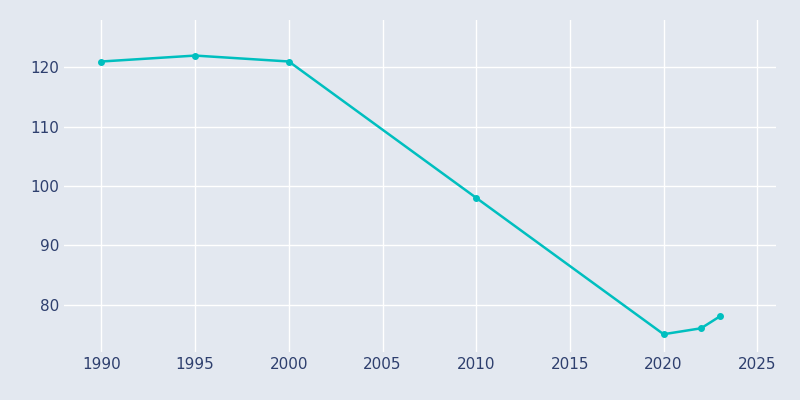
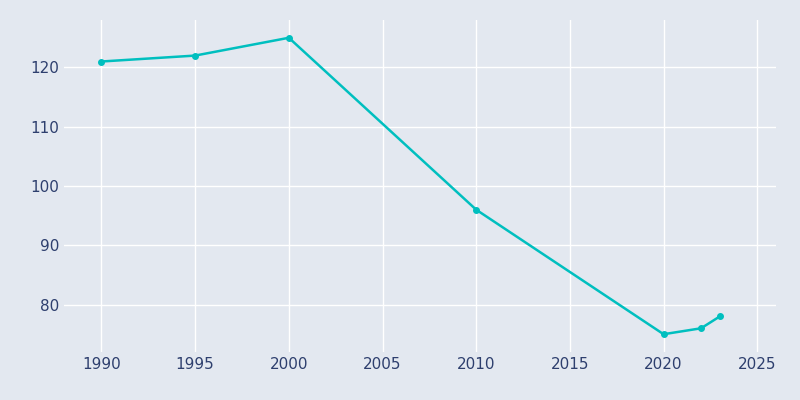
2000: 121 -> 125
2010: 98 -> 96
